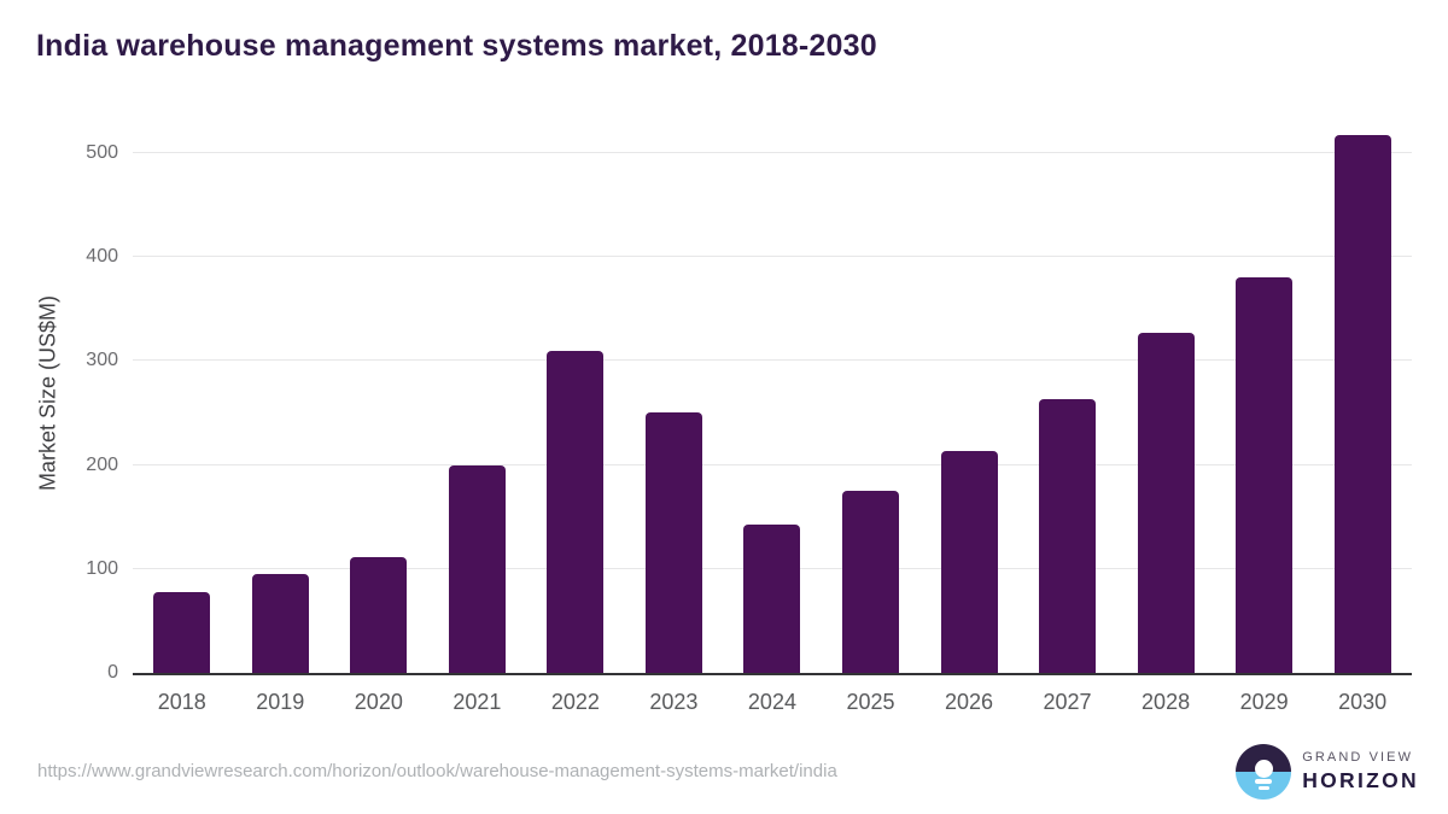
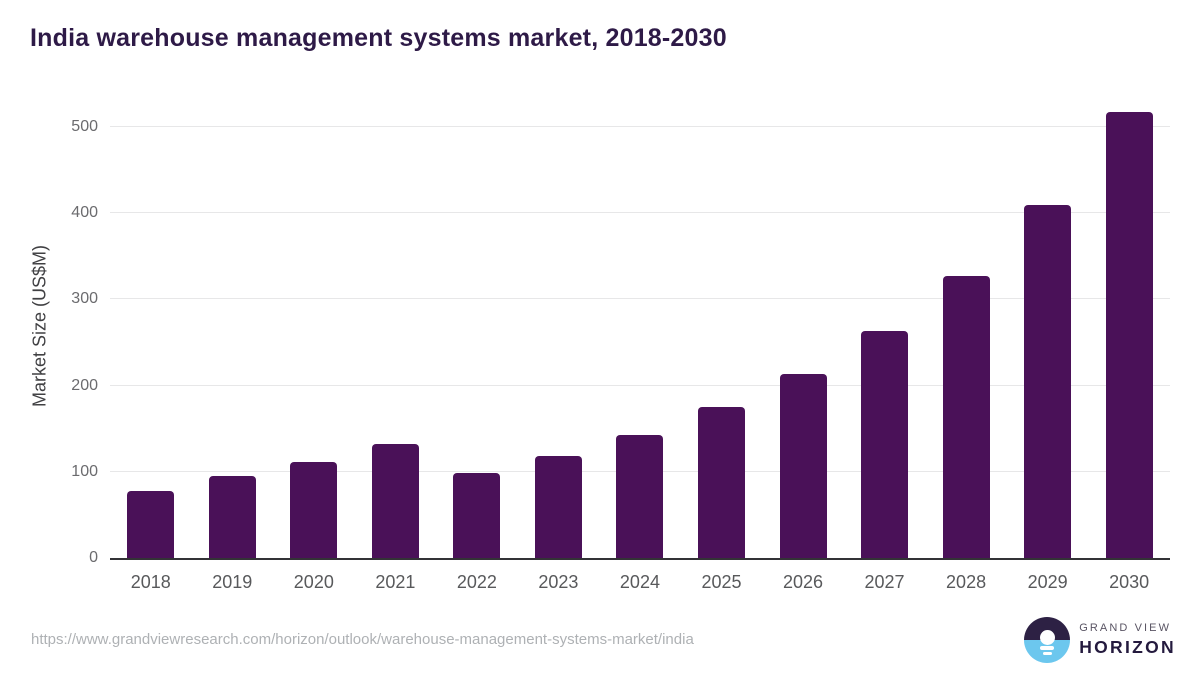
2021: 200 -> 130
2022: 310 -> 100
2023: 250 -> 120
2029: 380 -> 410
